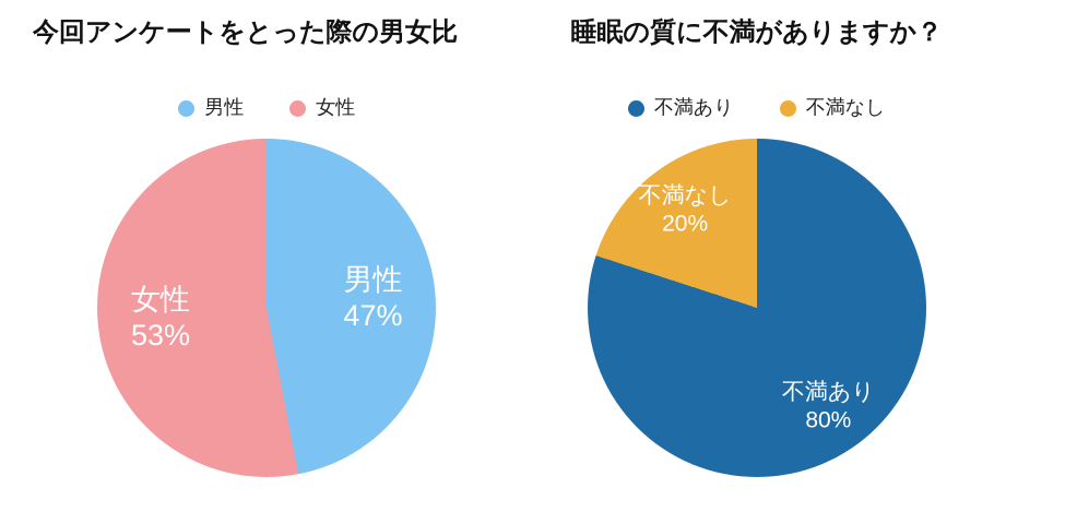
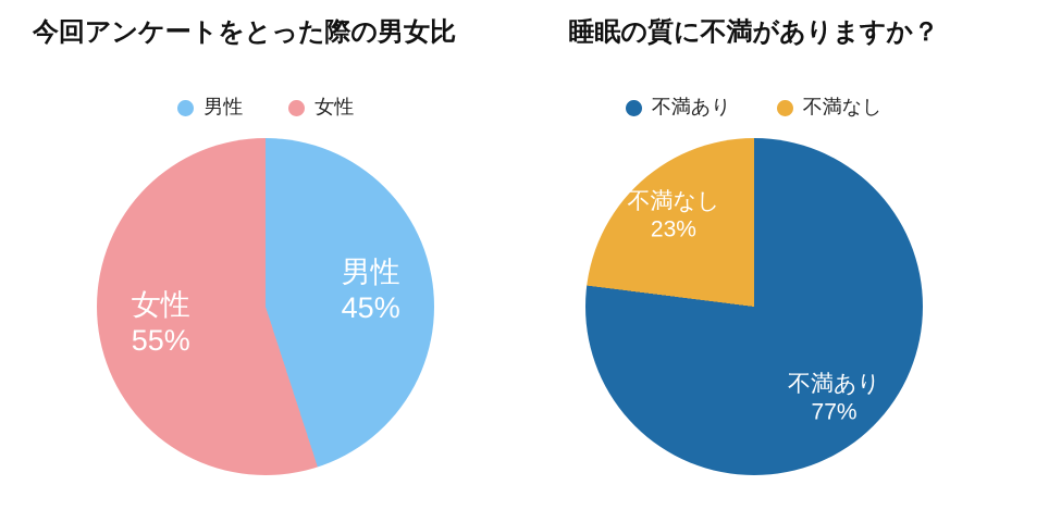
今回アンケートをとった際の男女比/男性: 47% -> 45%
今回アンケートをとった際の男女比/女性: 53% -> 55%
睡眠の質に不満がありますか？/不満あり: 80% -> 77%
睡眠の質に不満がありますか？/不満なし: 20% -> 23%
